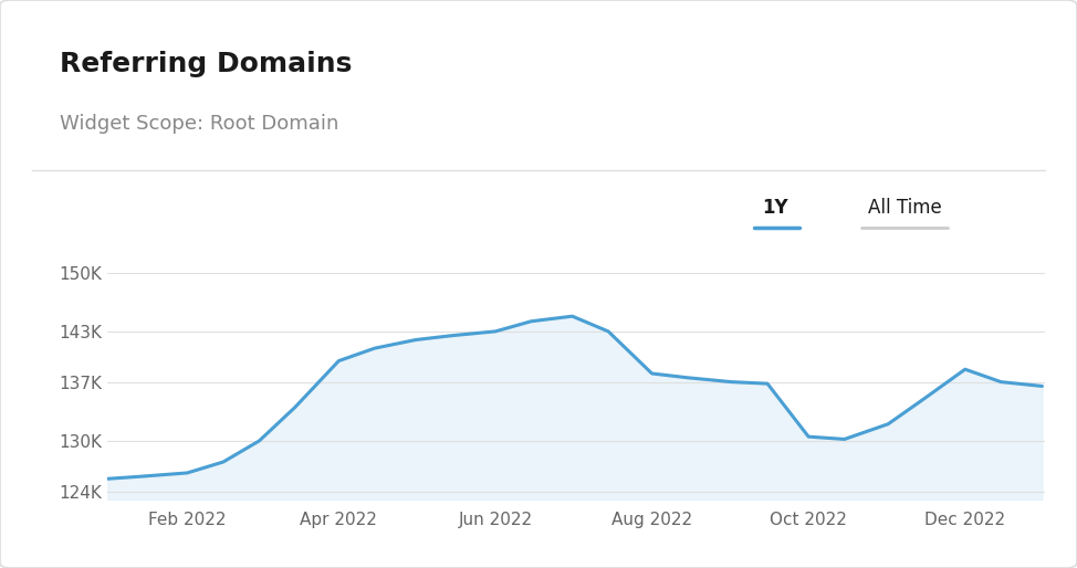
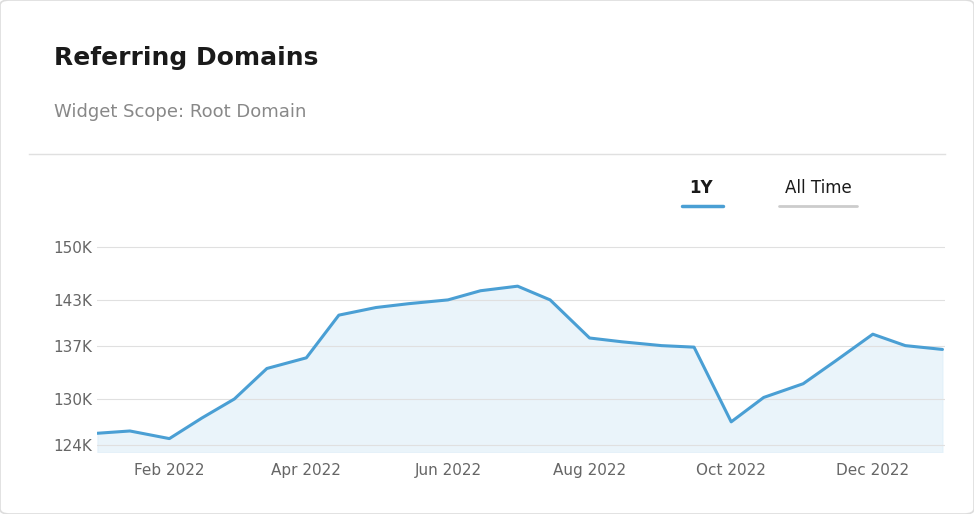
Feb 2022: 126.2K -> 124.8K
Apr 2022: 139.5K -> 135.4K
Oct 2022: 130.5K -> 127.0K
